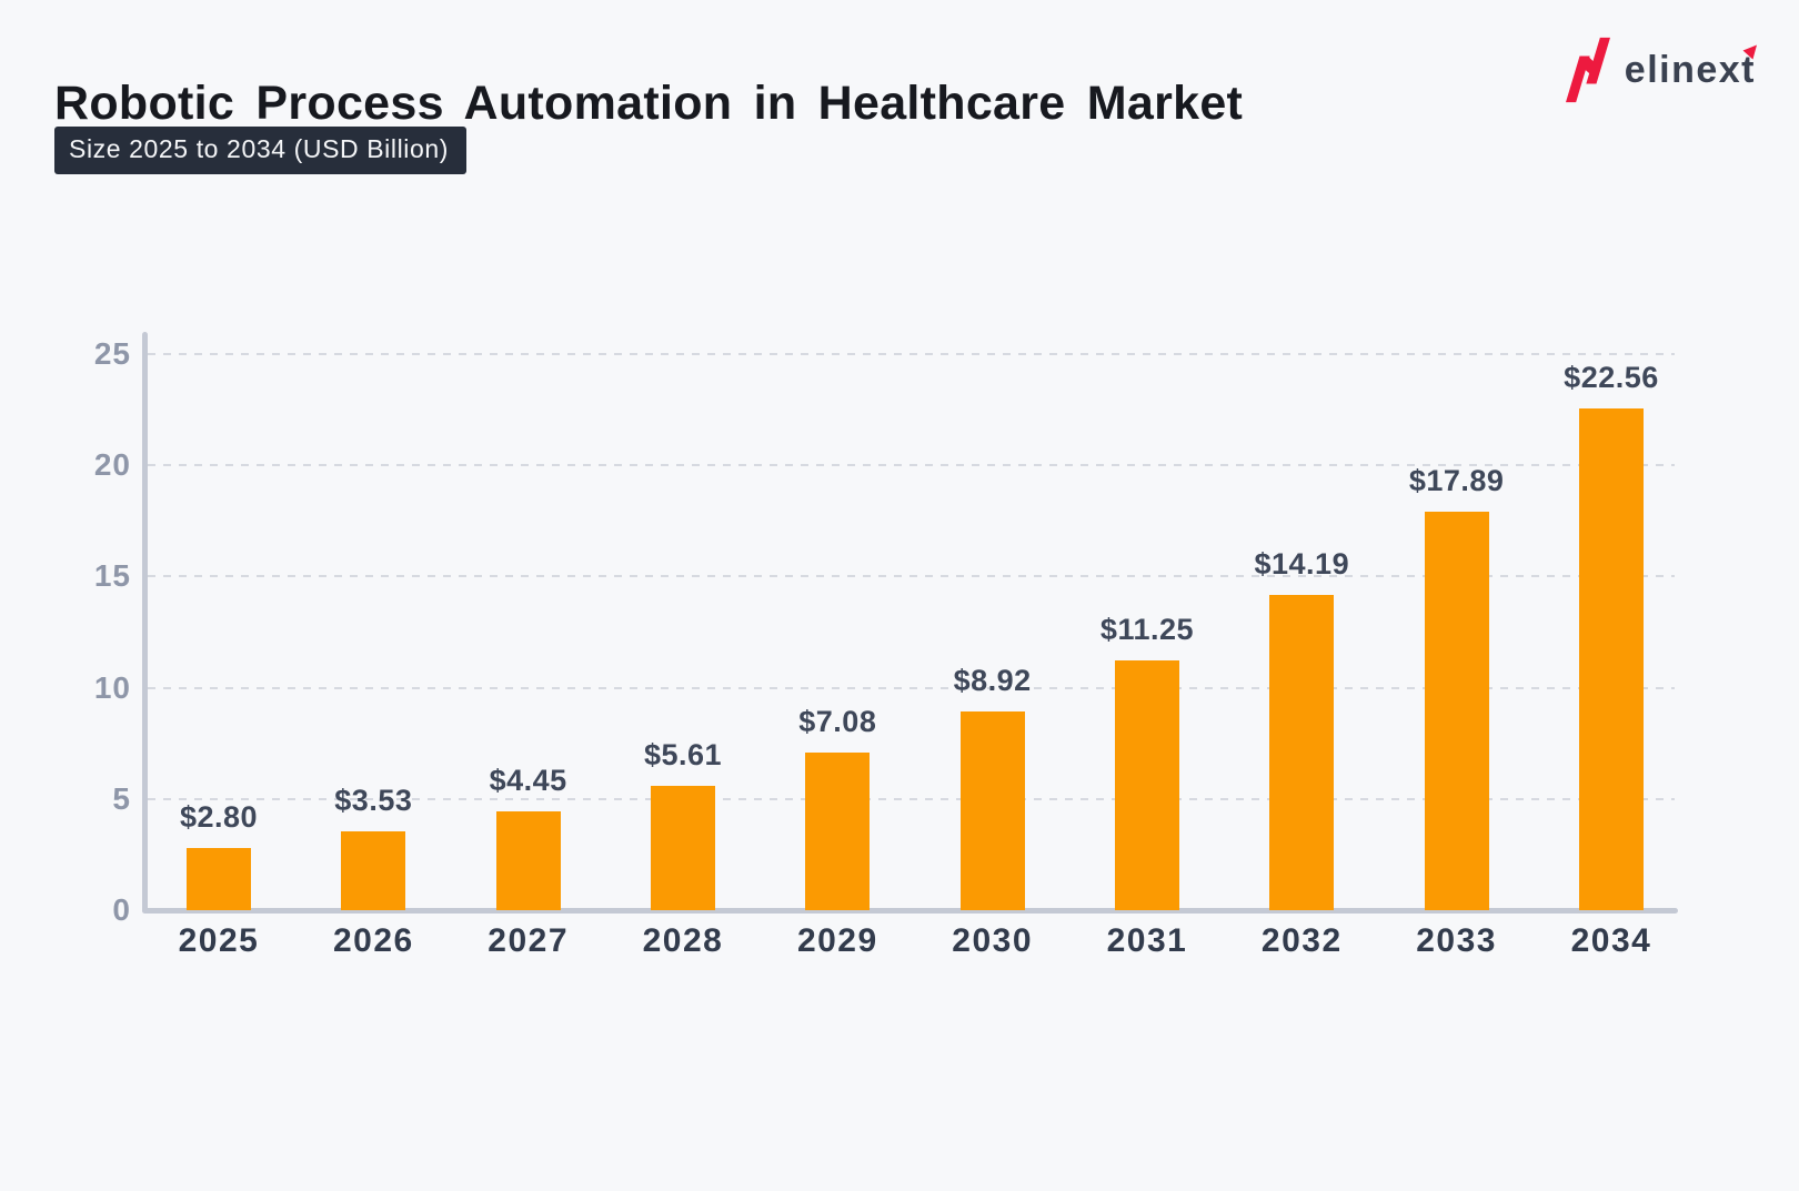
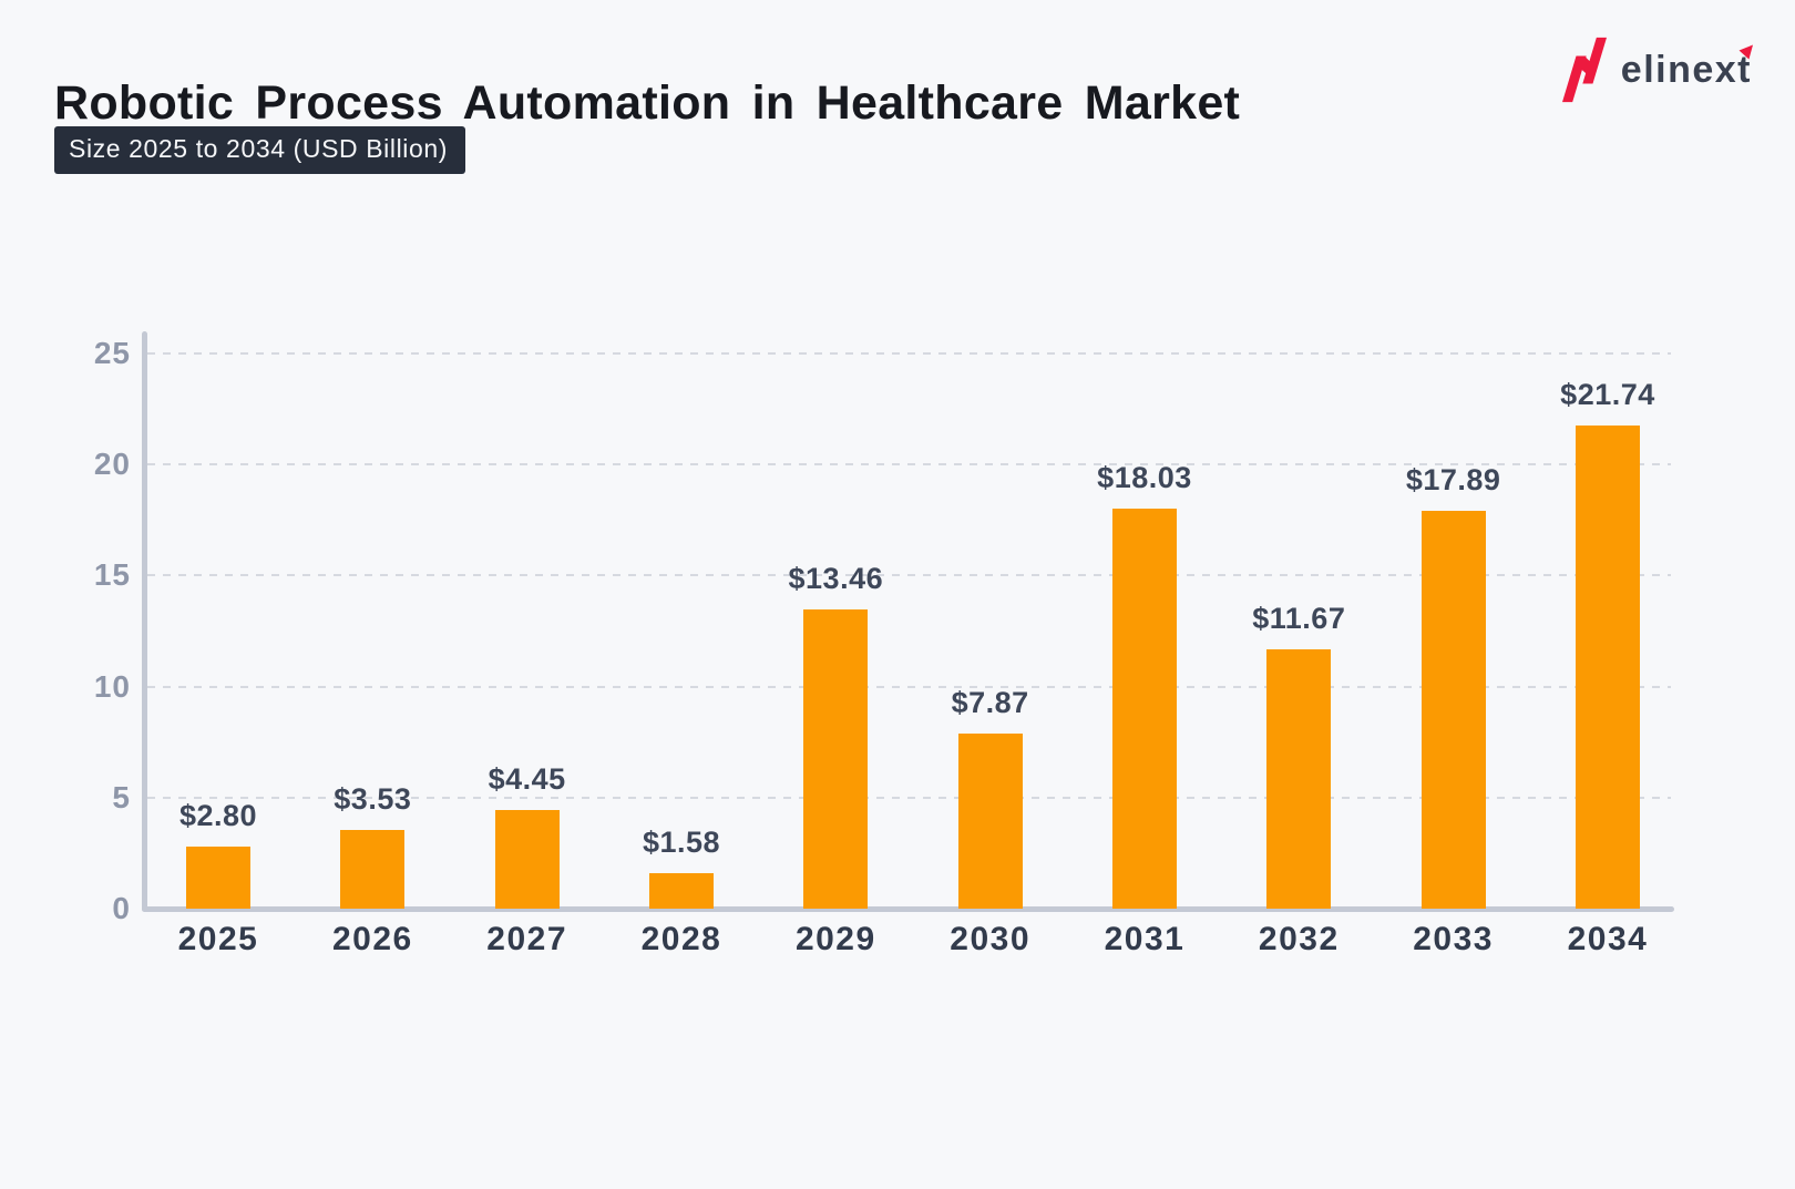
2028: $5.61 -> $1.58
2029: $7.08 -> $13.46
2030: $8.92 -> $7.87
2031: $11.25 -> $18.03
2032: $14.19 -> $11.67
2034: $22.56 -> $21.74
